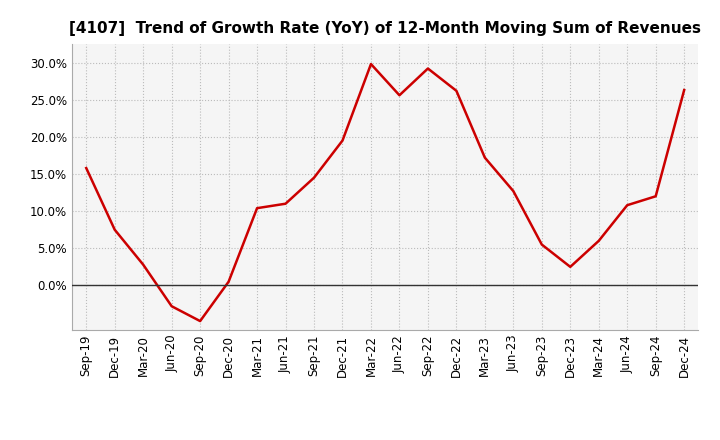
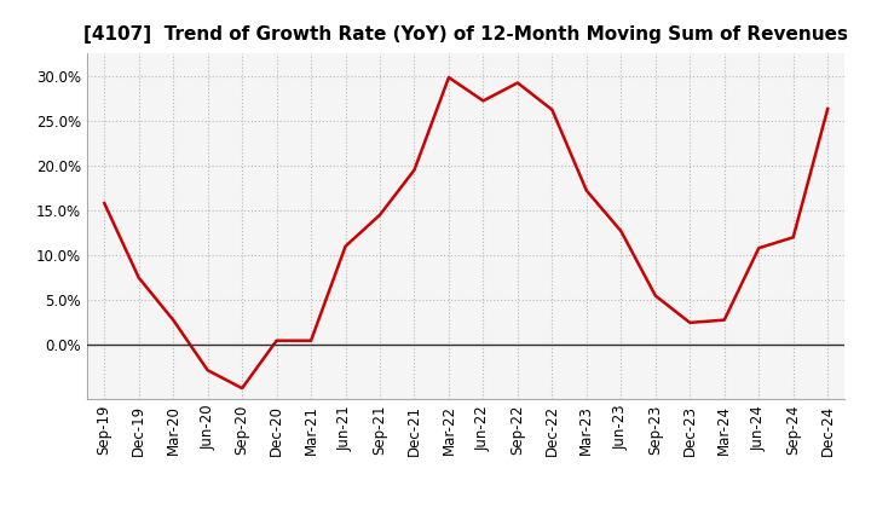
Mar-21: 10.4% -> 0.5%
Jun-22: 25.6% -> 27.2%
Mar-24: 6.0% -> 2.8%
